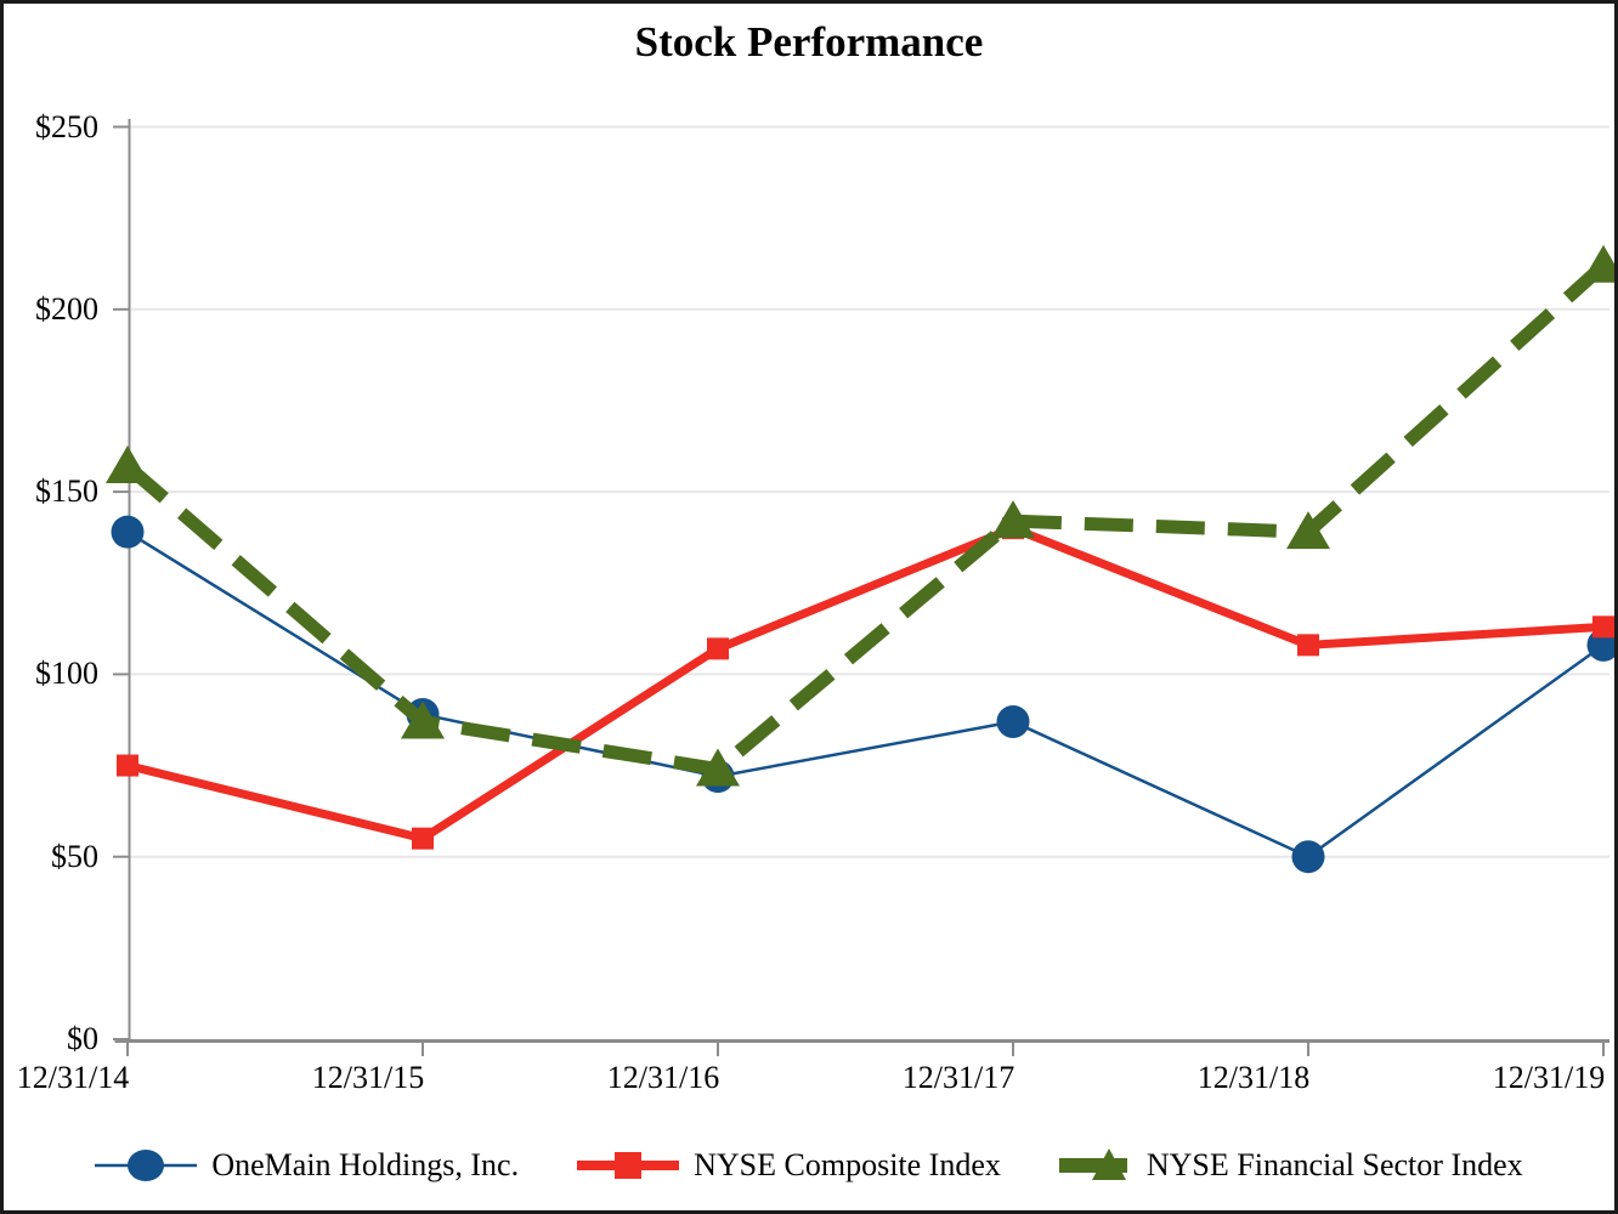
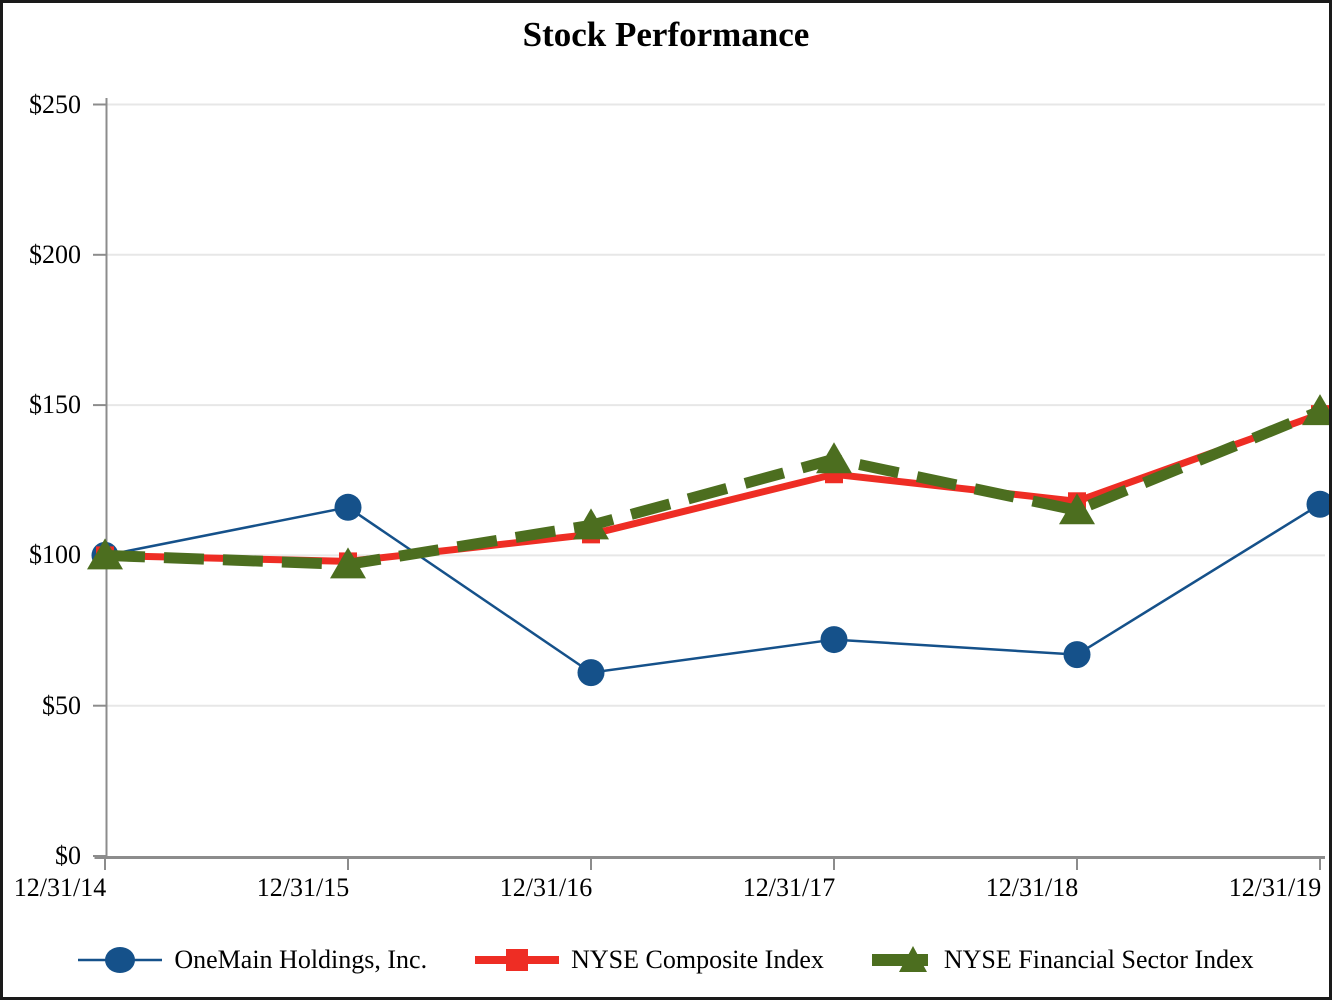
OneMain Holdings, Inc./12/31/14: $139 -> $100
NYSE Composite Index/12/31/14: $75 -> $100
NYSE Financial Sector Index/12/31/14: $157 -> $100
OneMain Holdings, Inc./12/31/15: $89 -> $116
NYSE Composite Index/12/31/15: $55 -> $98
NYSE Financial Sector Index/12/31/15: $87 -> $97
OneMain Holdings, Inc./12/31/16: $72 -> $61
NYSE Financial Sector Index/12/31/16: $74 -> $110
OneMain Holdings, Inc./12/31/17: $87 -> $72
NYSE Composite Index/12/31/17: $140 -> $127
NYSE Financial Sector Index/12/31/17: $142 -> $132
OneMain Holdings, Inc./12/31/18: $50 -> $67
NYSE Composite Index/12/31/18: $108 -> $118
NYSE Financial Sector Index/12/31/18: $139 -> $115
OneMain Holdings, Inc./12/31/19: $108 -> $117
NYSE Composite Index/12/31/19: $113 -> $147
NYSE Financial Sector Index/12/31/19: $212 -> $148
